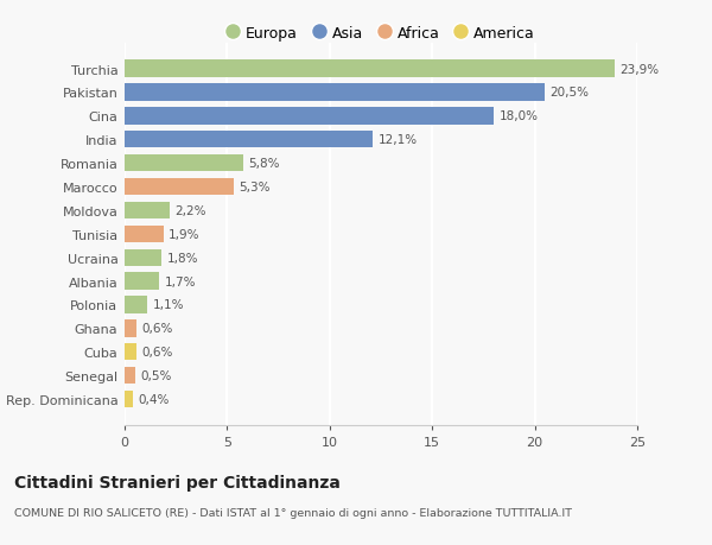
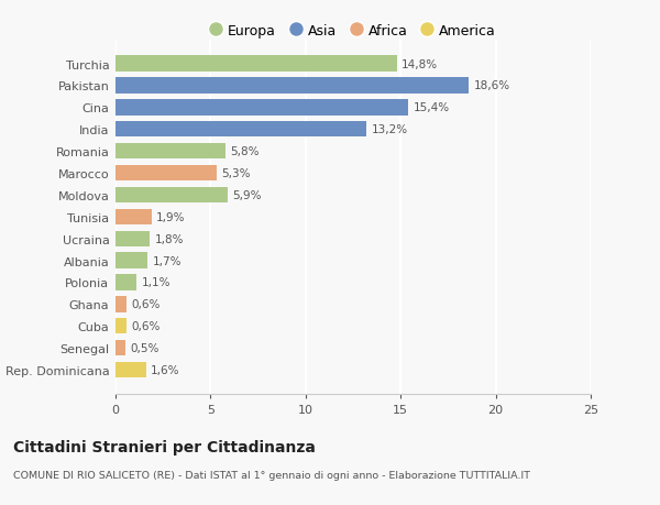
Turchia: 23,9% -> 14,8%
Pakistan: 20,5% -> 18,6%
Cina: 18,0% -> 15,4%
India: 12,1% -> 13,2%
Moldova: 2,2% -> 5,9%
Rep. Dominicana: 0,4% -> 1,6%
